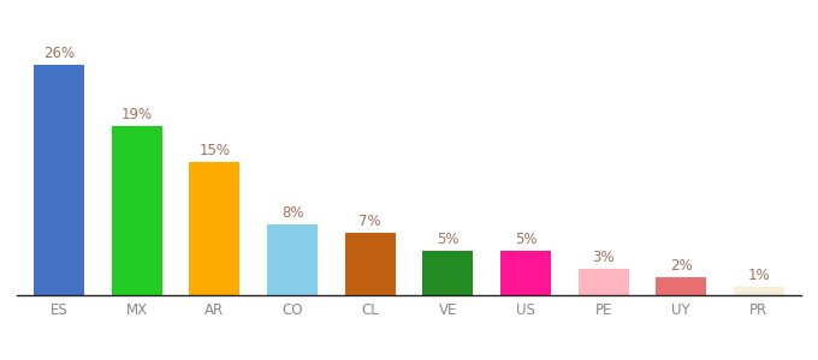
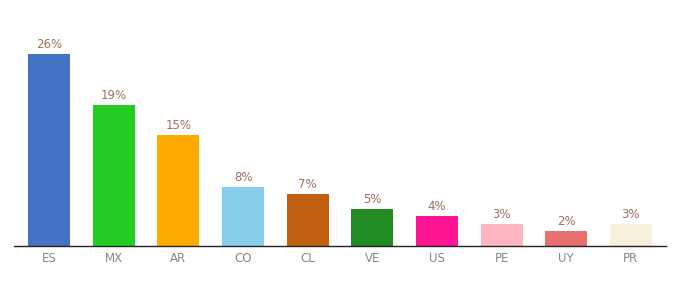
US: 5% -> 4%
PR: 1% -> 3%
